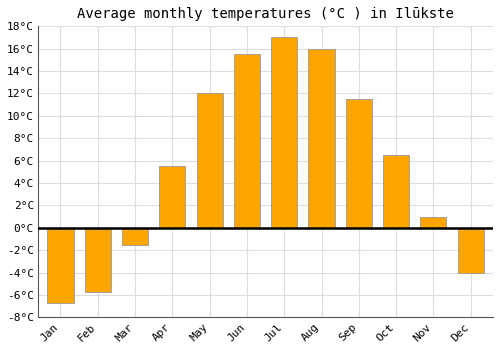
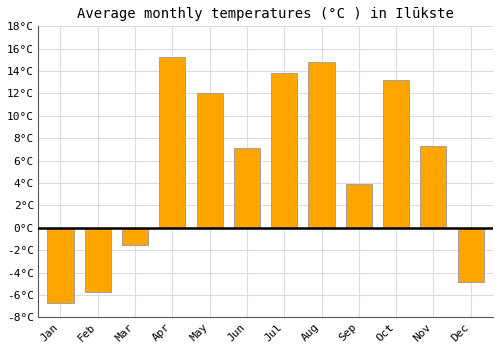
Apr: 5.5°C -> 15.3°C
Jun: 15.5°C -> 7.1°C
Jul: 17.0°C -> 13.8°C
Aug: 16.0°C -> 14.8°C
Sep: 11.5°C -> 3.9°C
Oct: 6.5°C -> 13.2°C
Nov: 1.0°C -> 7.3°C
Dec: -4.0°C -> -4.8°C
